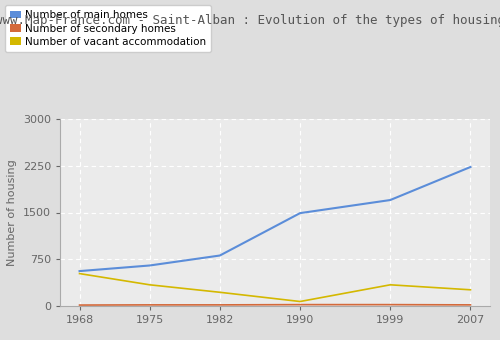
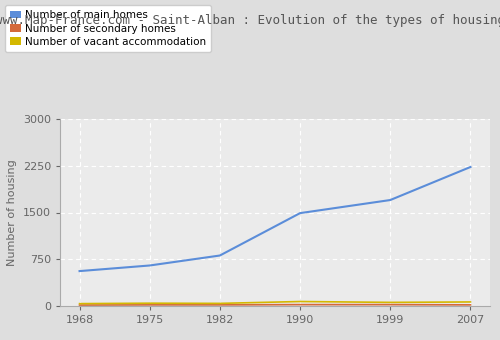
Number of vacant accommodation/1968: 520 -> 40
Number of vacant accommodation/1975: 340 -> 40
Number of vacant accommodation/1982: 220 -> 40
Number of vacant accommodation/1999: 340 -> 60
Number of vacant accommodation/2007: 260 -> 60
